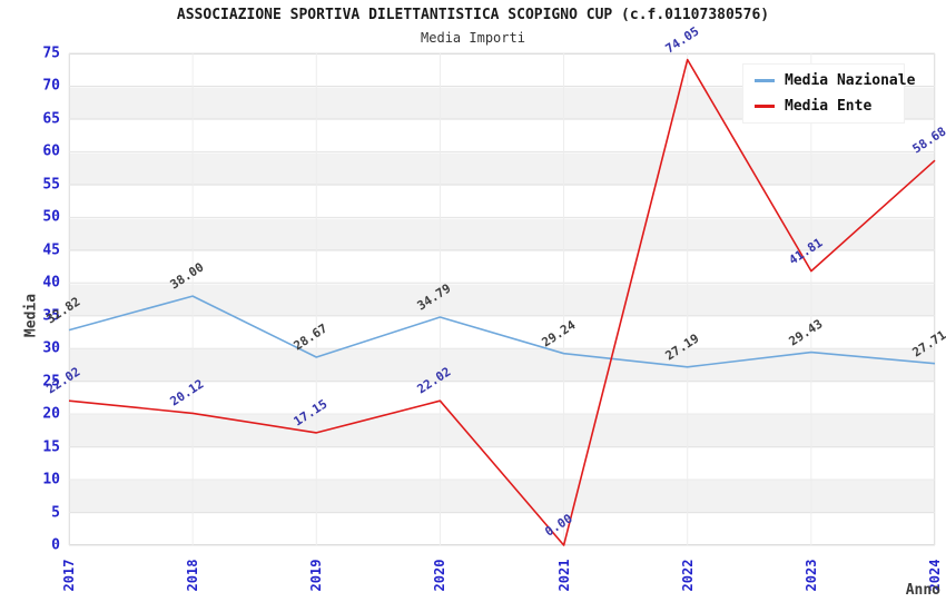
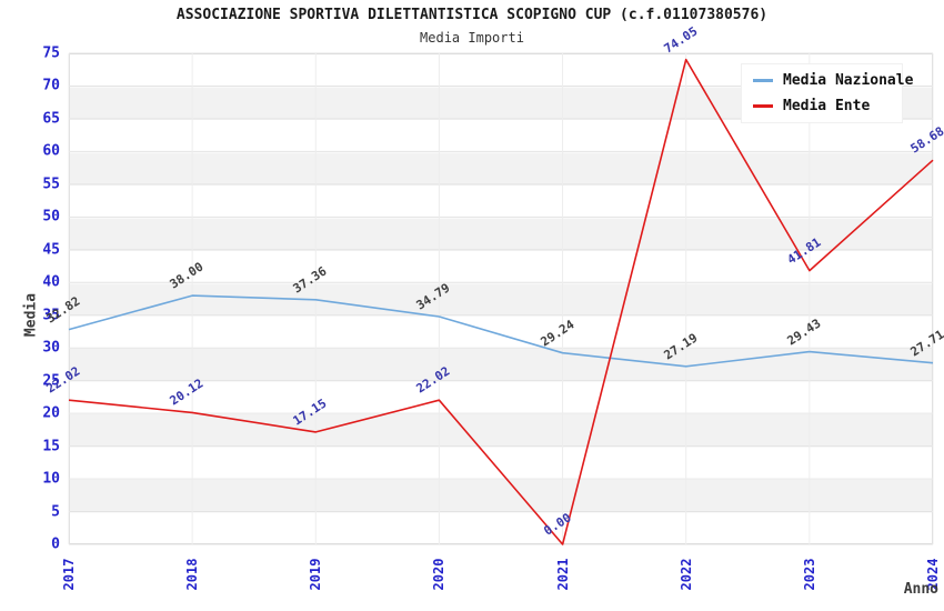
Media Nazionale/2019: 28.67 -> 37.36
